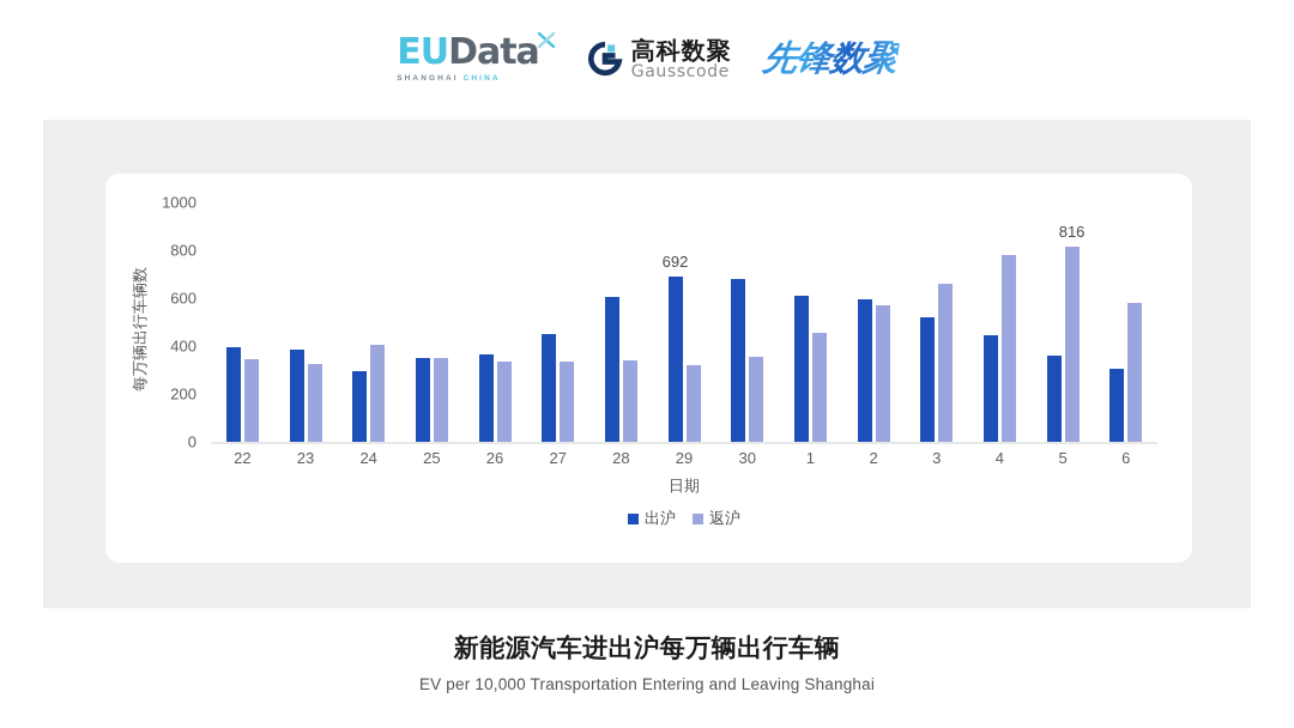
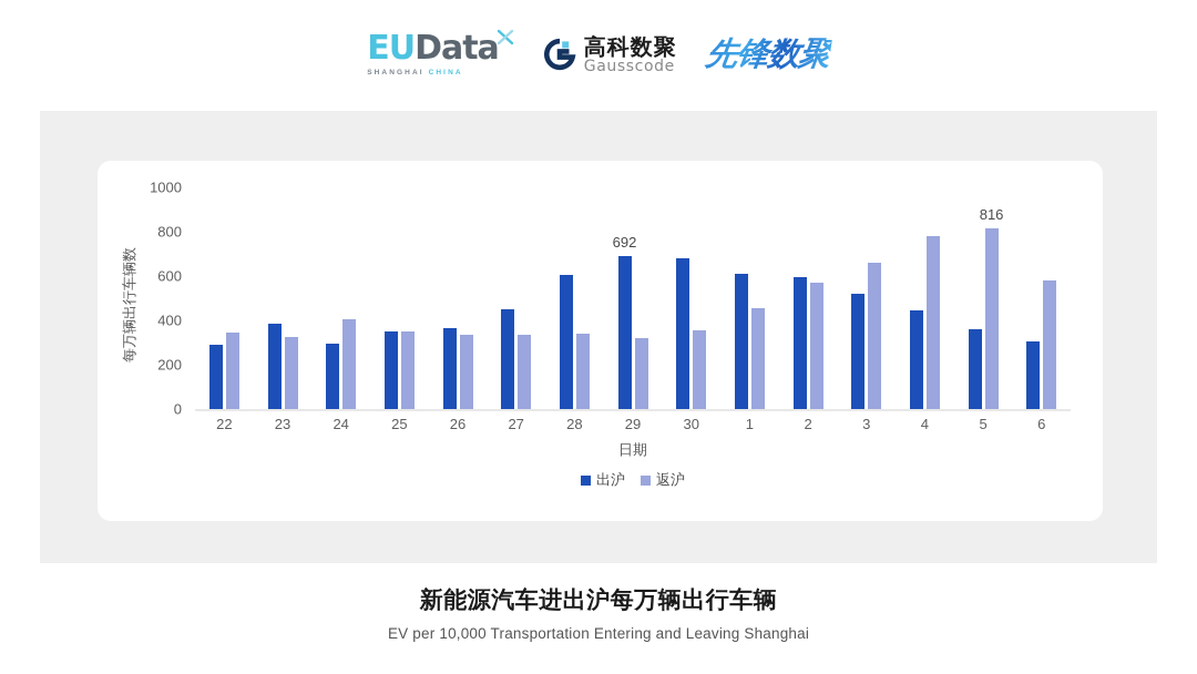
出沪/22: 400 -> 290
